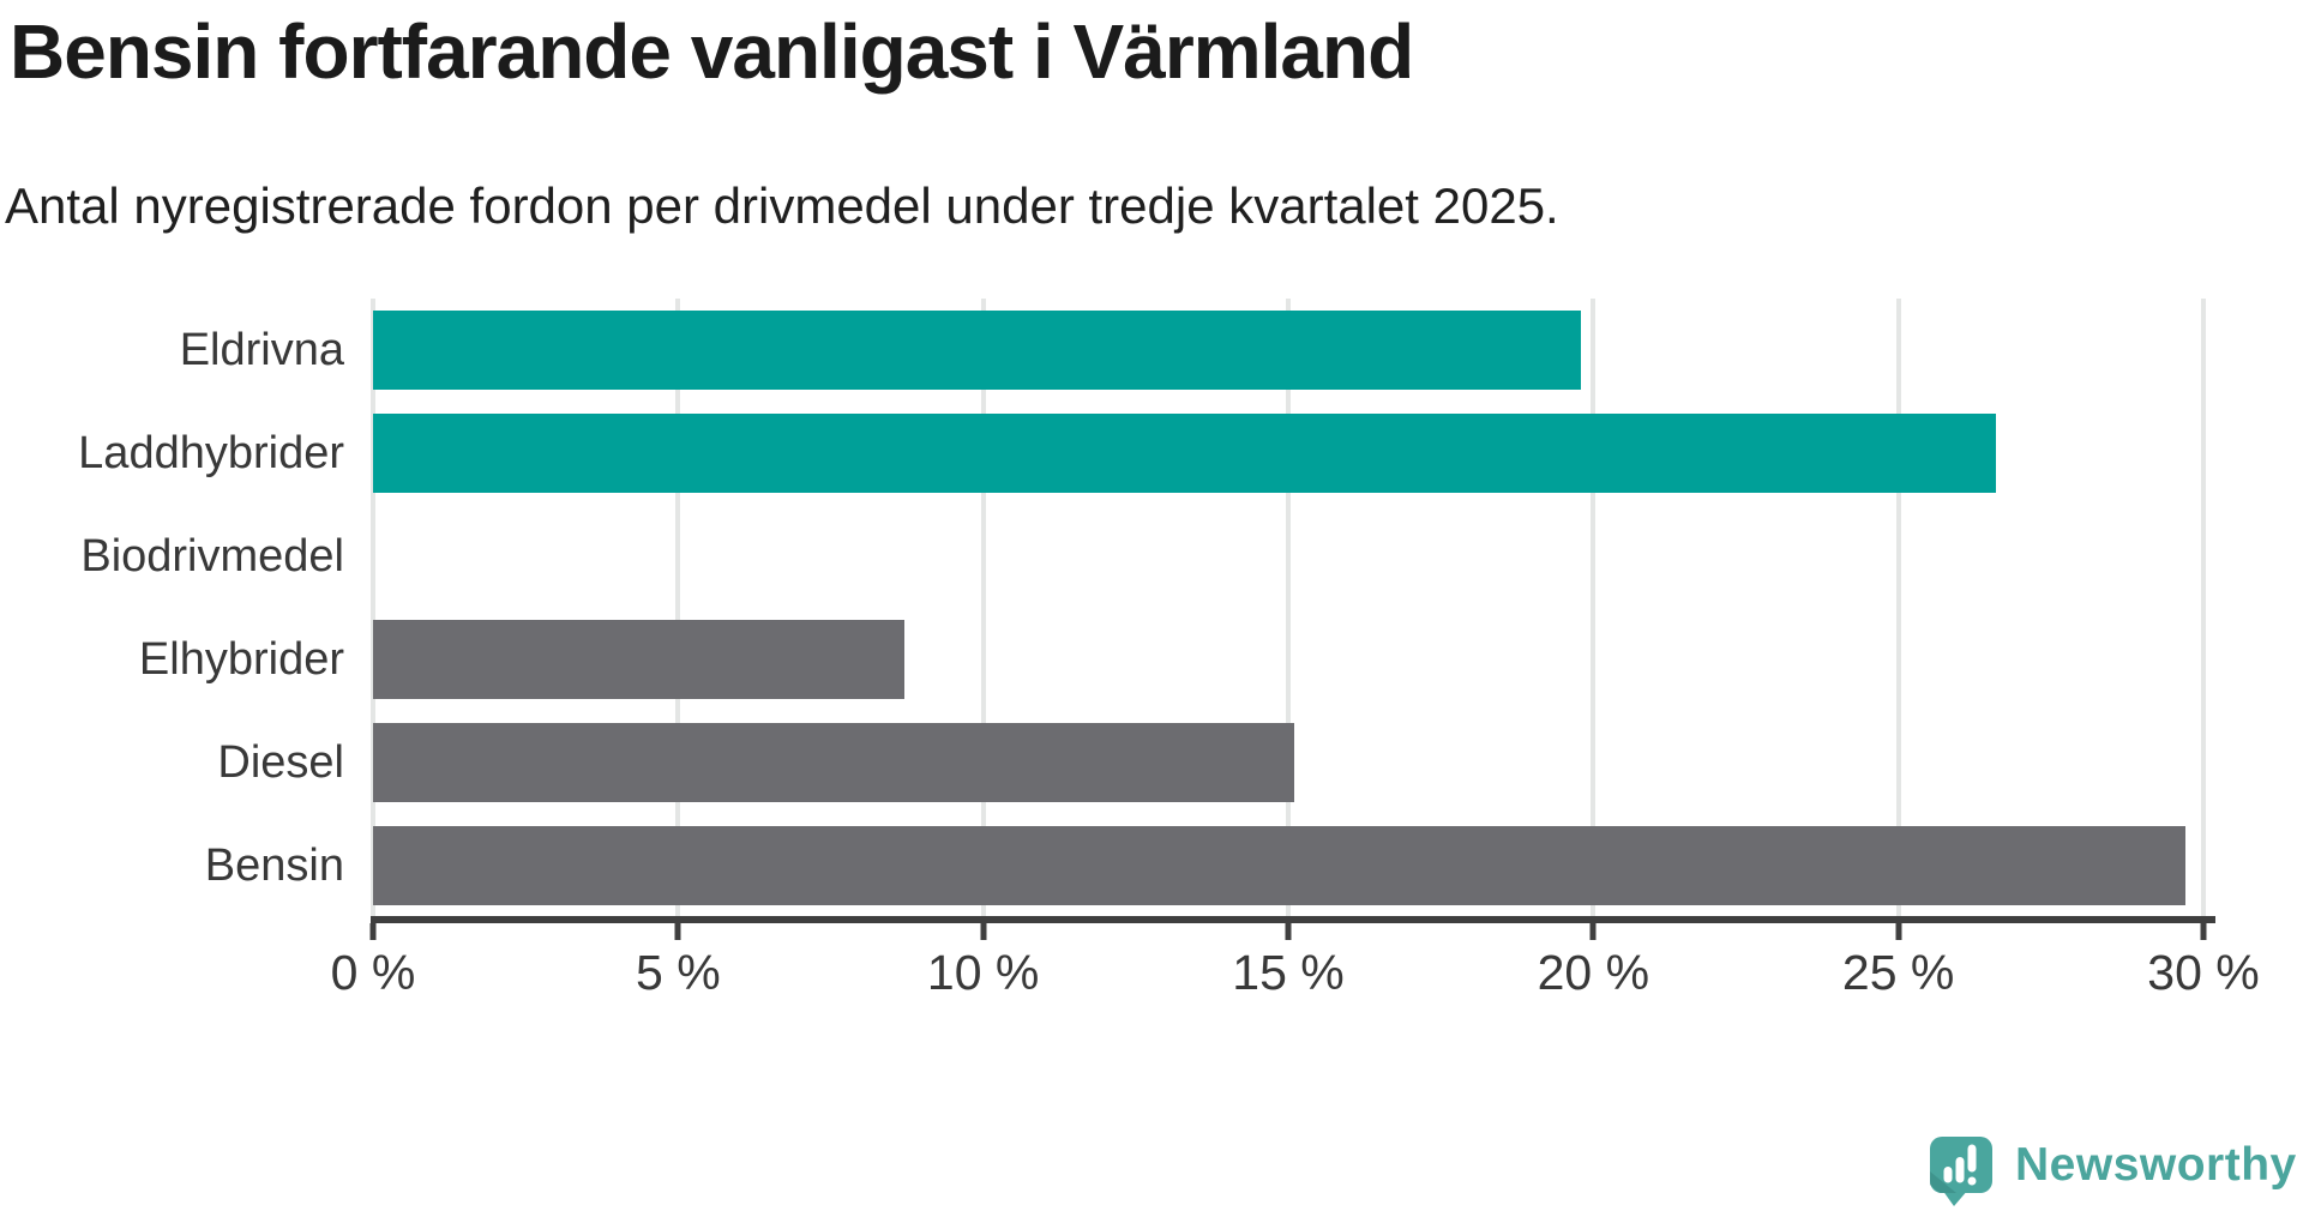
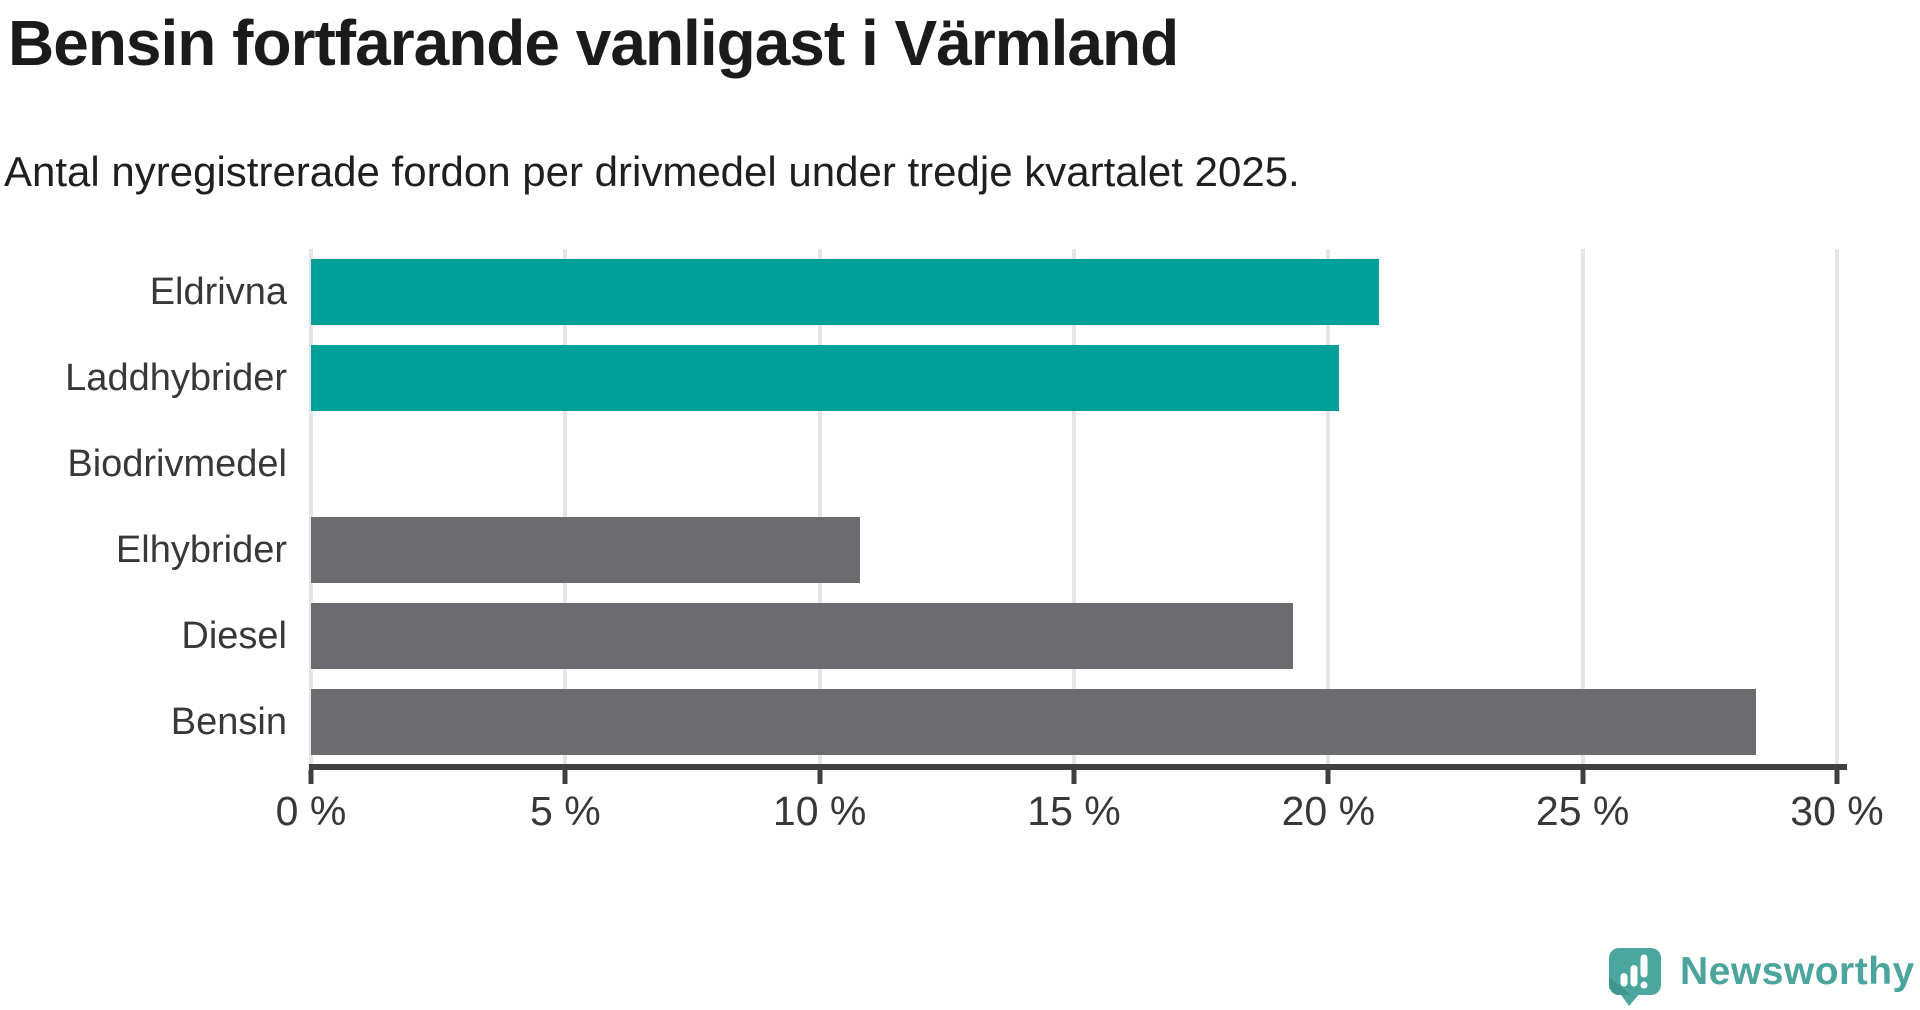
Eldrivna: 19.8% -> 21.0%
Laddhybrider: 26.6% -> 20.2%
Elhybrider: 8.7% -> 10.8%
Diesel: 15.1% -> 19.3%
Bensin: 29.7% -> 28.4%
